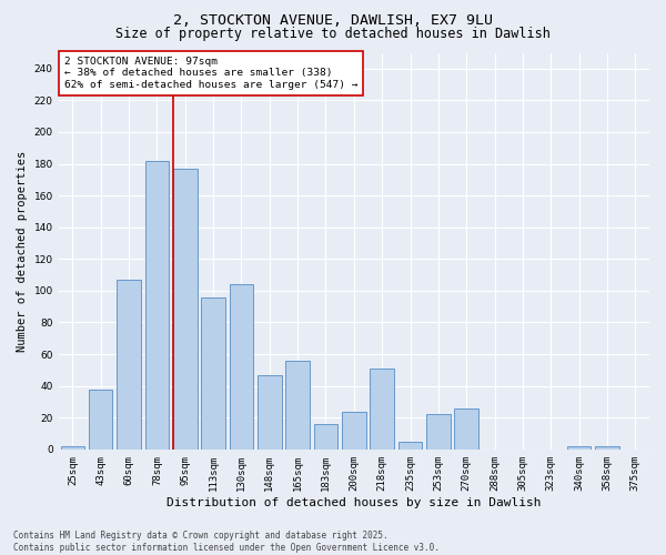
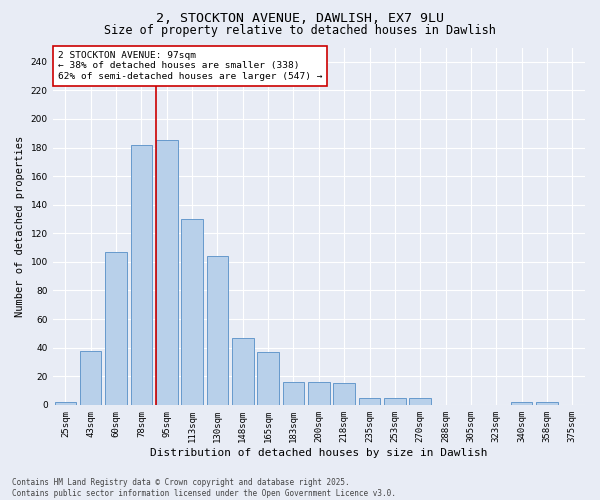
95sqm: 177 -> 185
113sqm: 96 -> 130
165sqm: 56 -> 37
200sqm: 24 -> 16
218sqm: 51 -> 15
253sqm: 22 -> 5
270sqm: 26 -> 5
